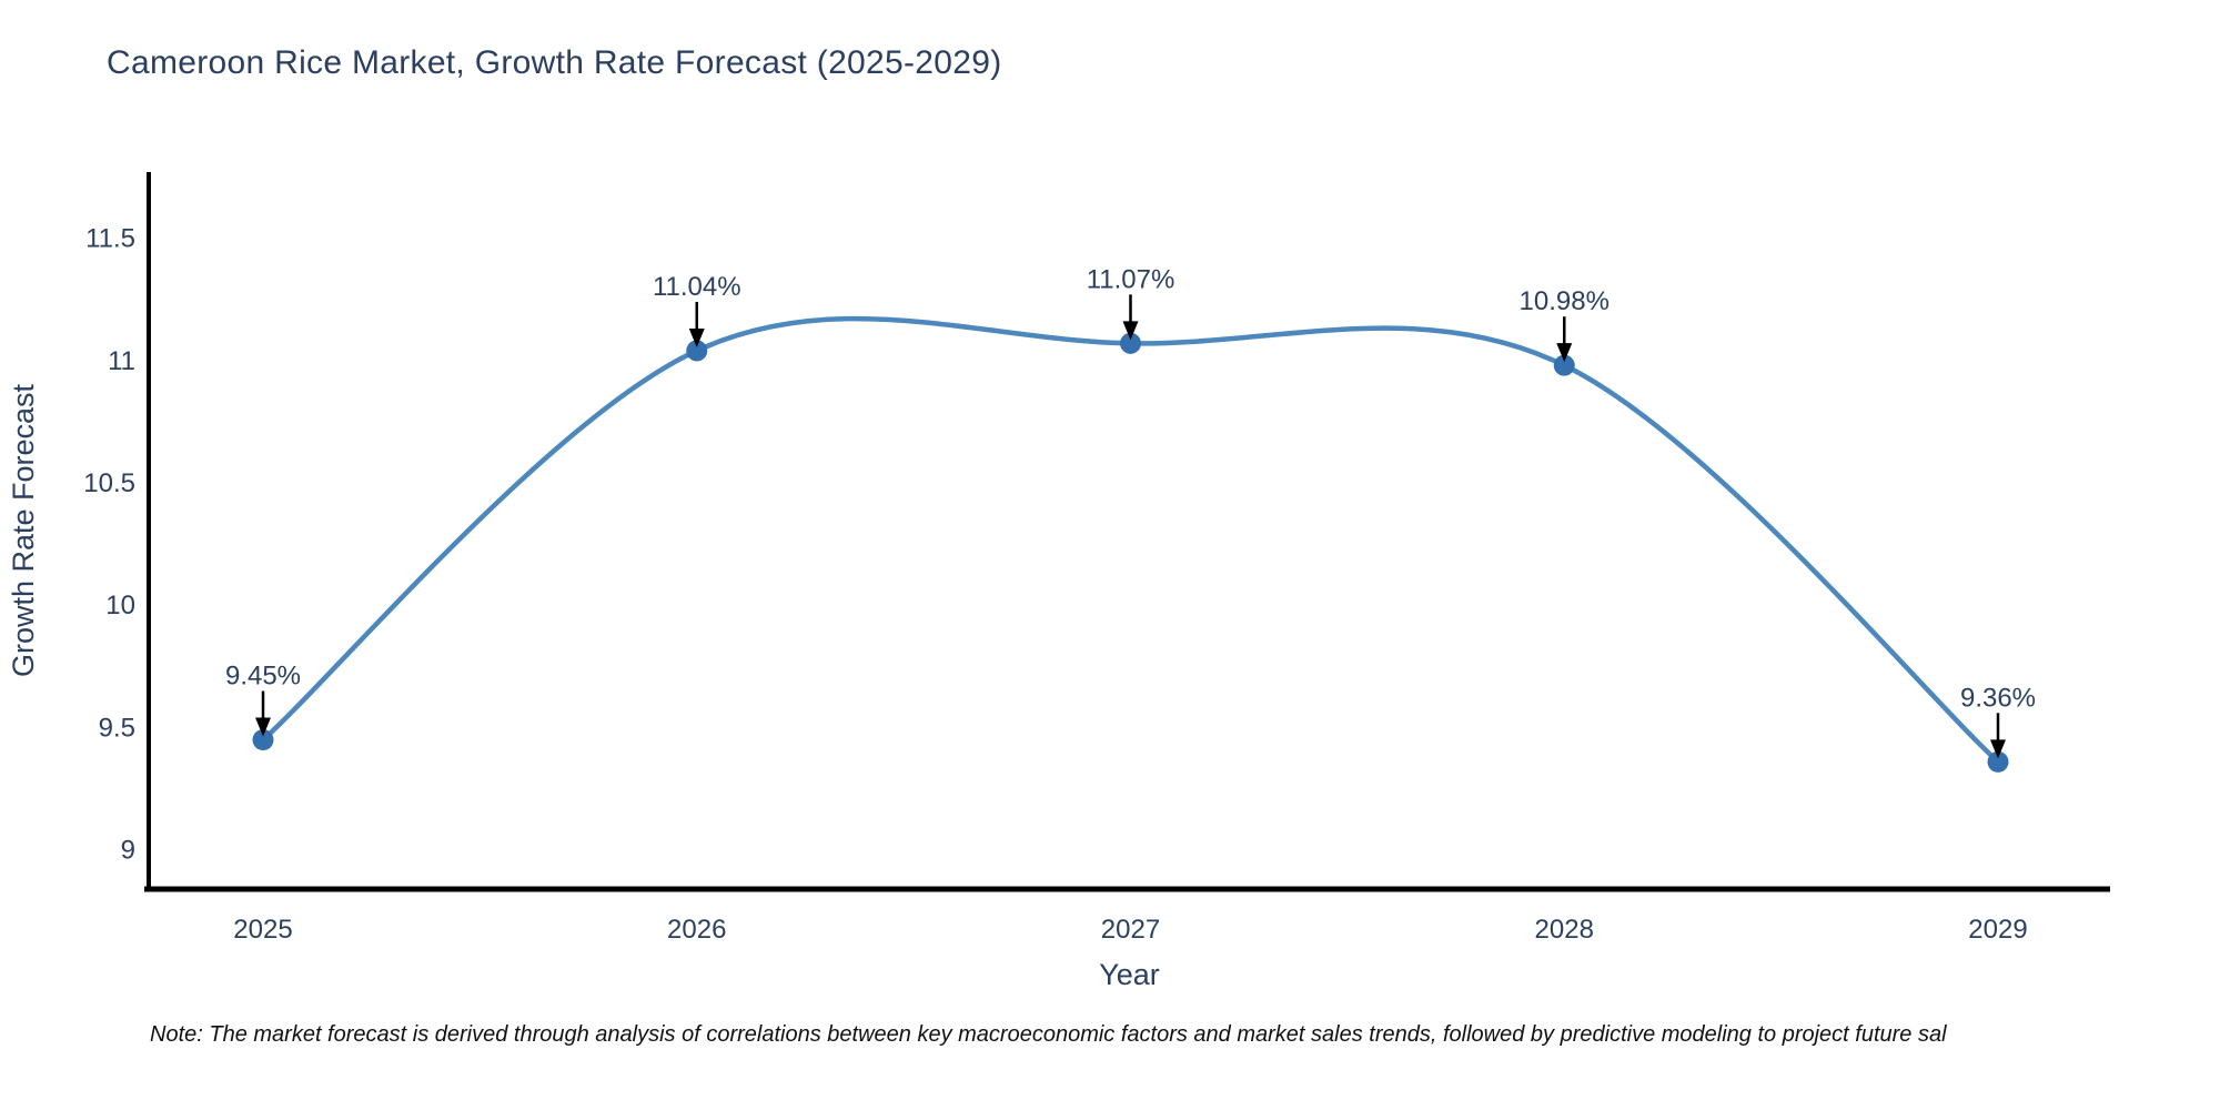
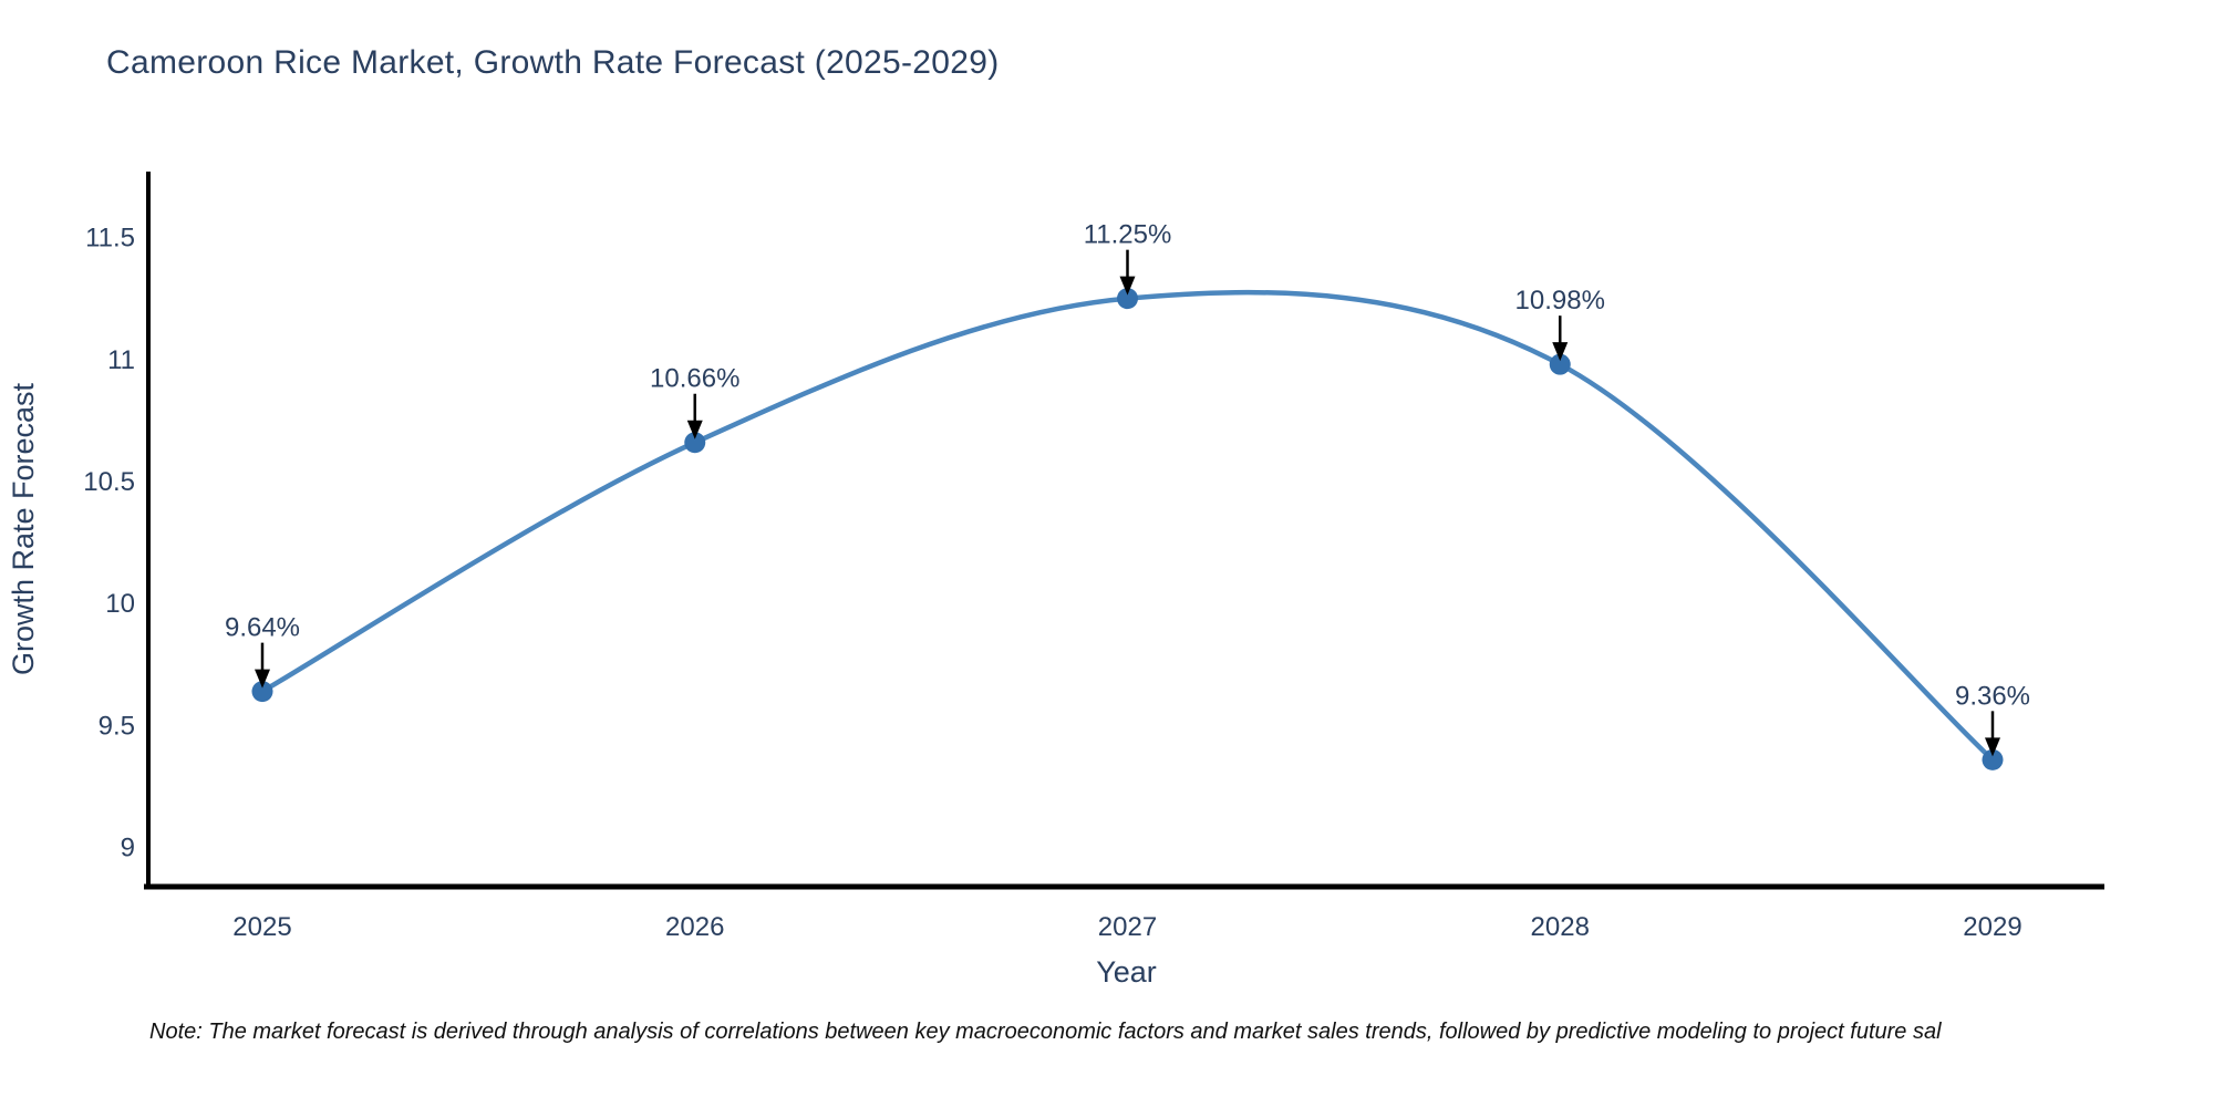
2025: 9.45% -> 9.64%
2026: 11.04% -> 10.66%
2027: 11.07% -> 11.25%
